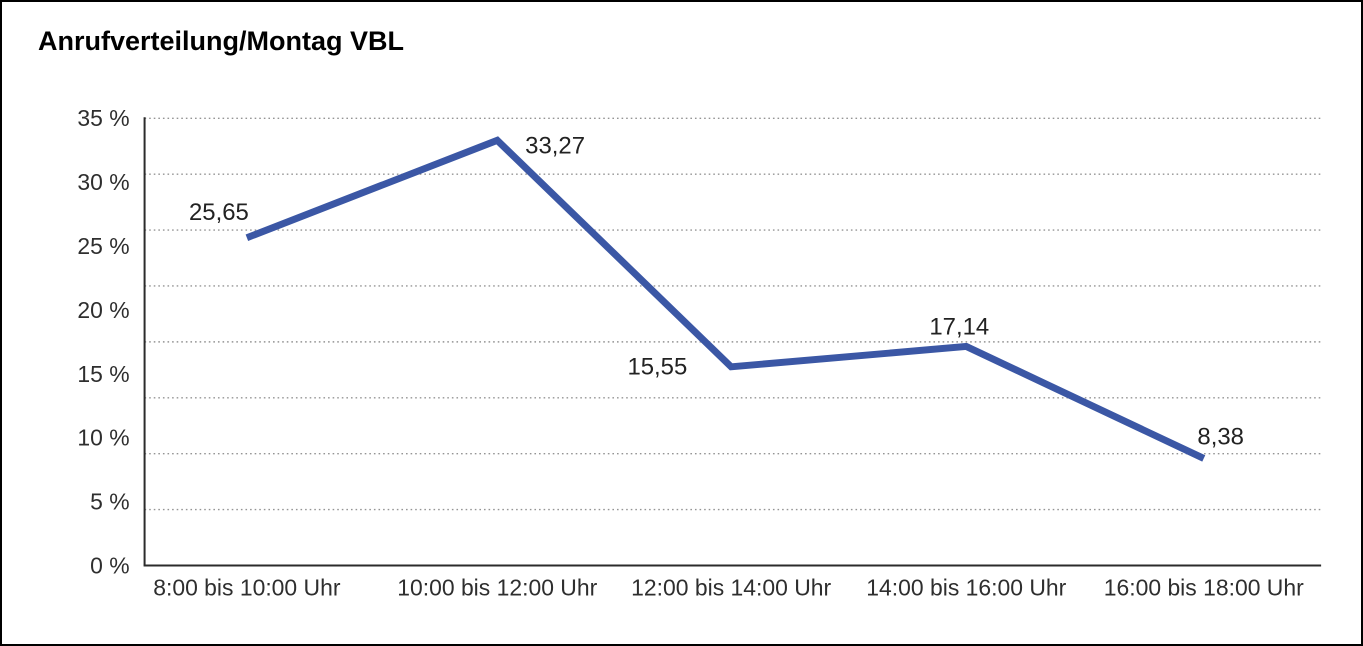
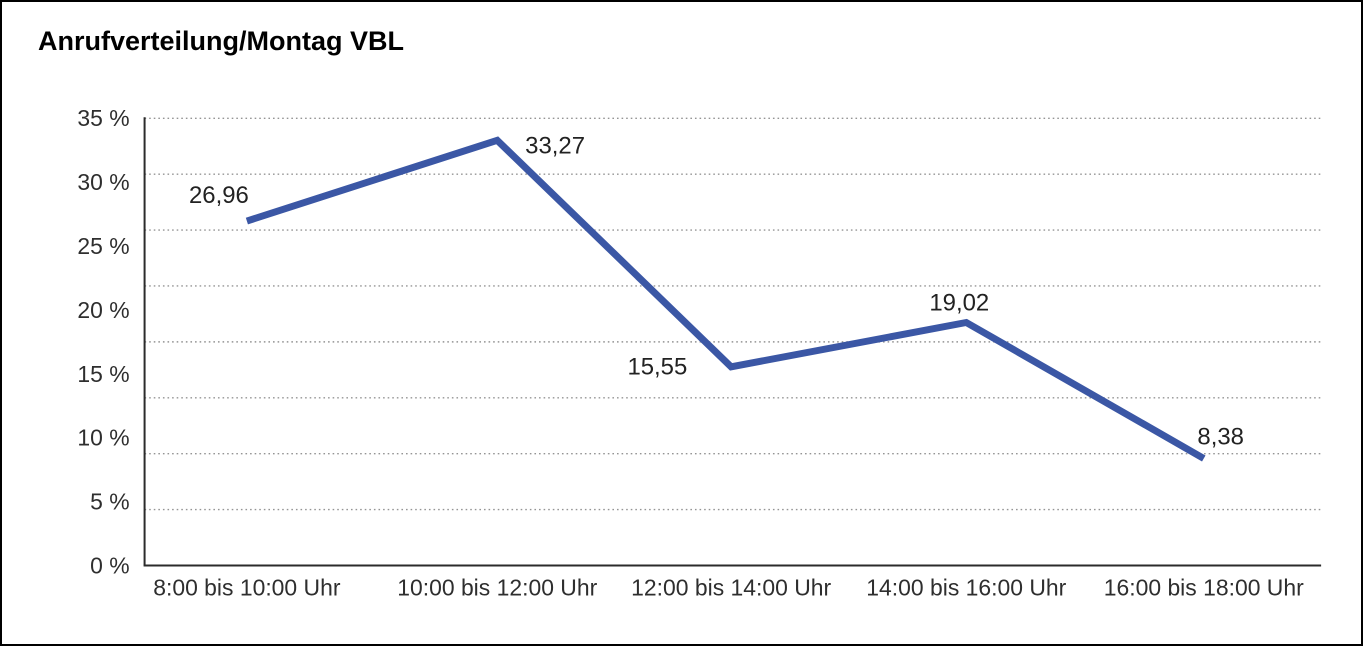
8:00 bis 10:00 Uhr: 25,65 -> 26,96
14:00 bis 16:00 Uhr: 17,14 -> 19,02
